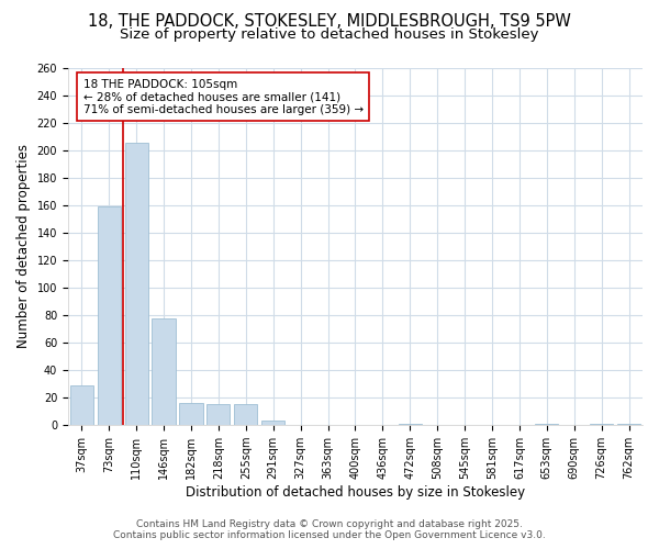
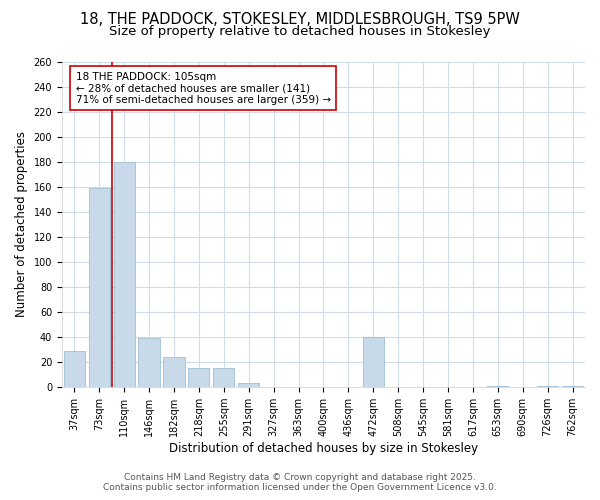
110sqm: 205 -> 180
146sqm: 78 -> 39
182sqm: 16 -> 24
472sqm: 1 -> 40
